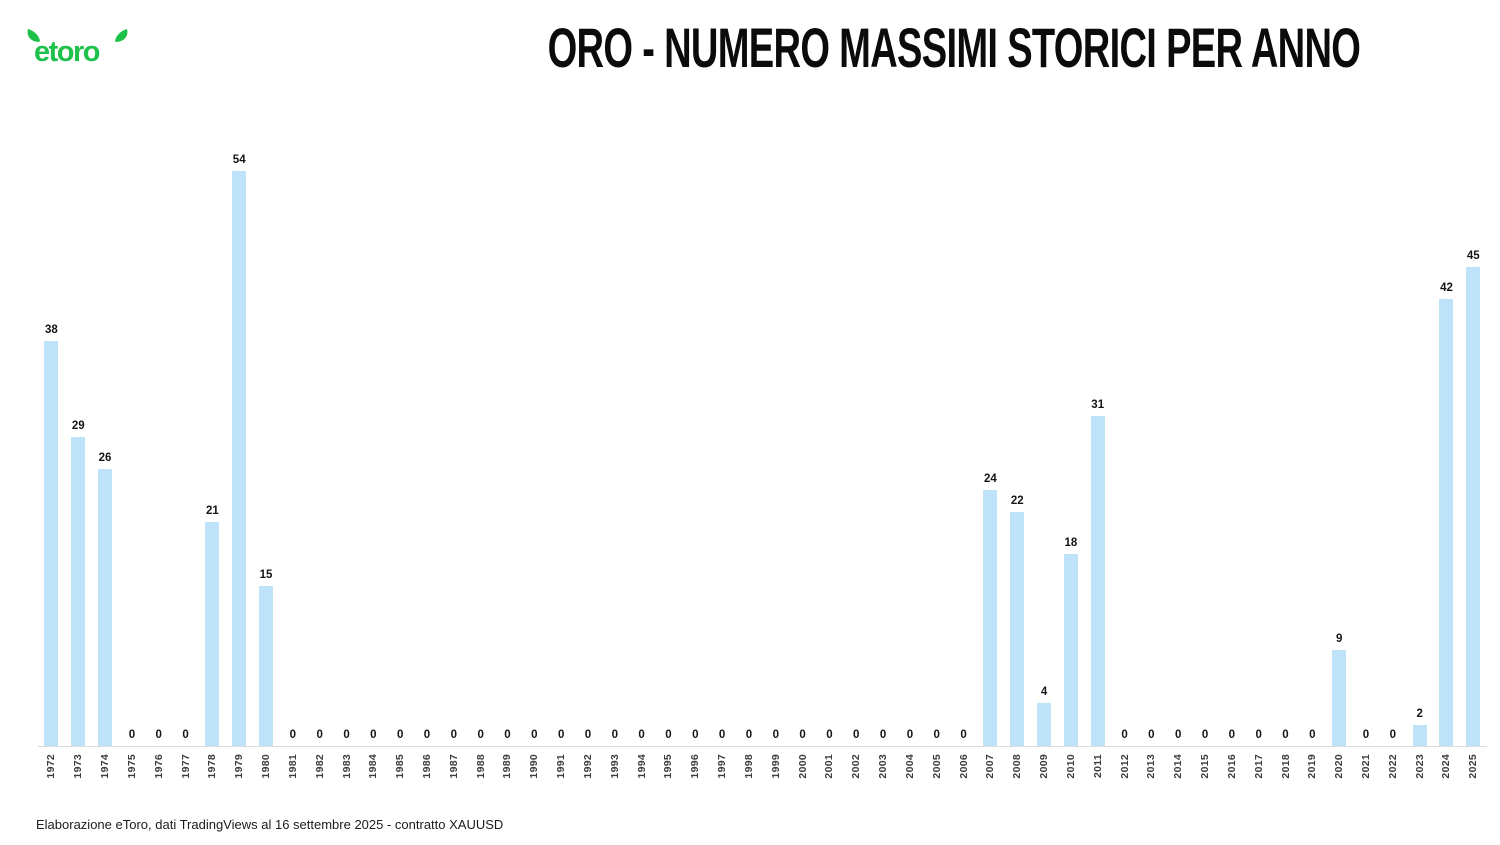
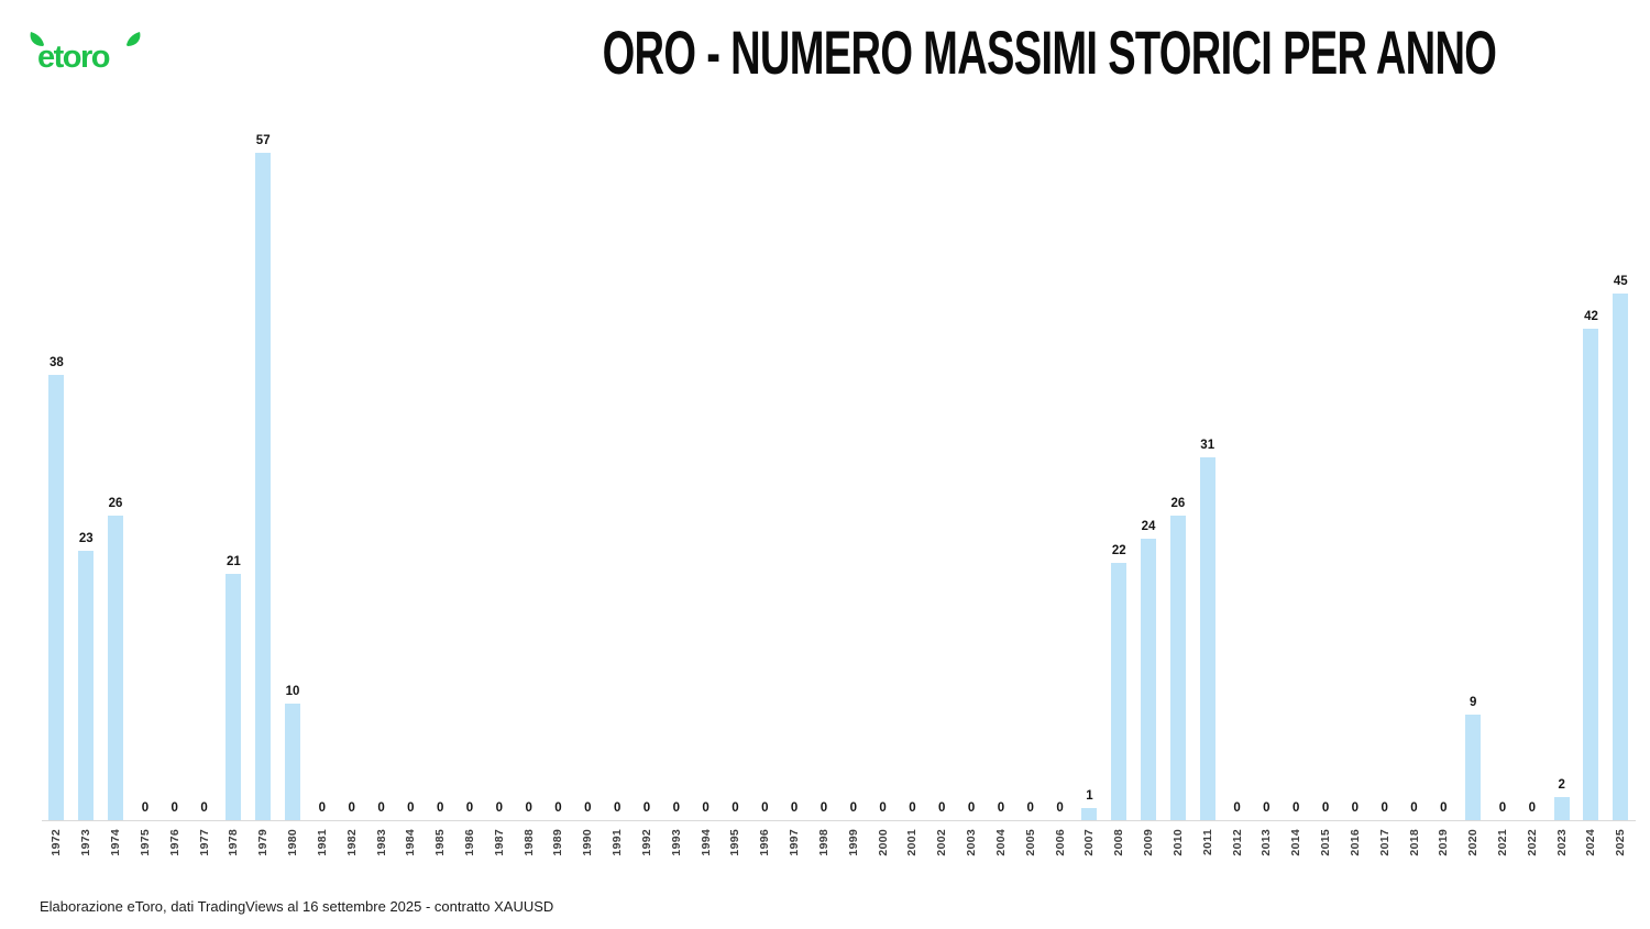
1973: 29 -> 23
1979: 54 -> 57
1980: 15 -> 10
2007: 24 -> 1
2009: 4 -> 24
2010: 18 -> 26
